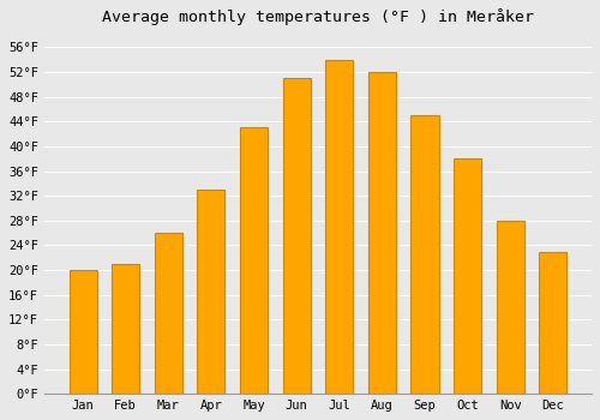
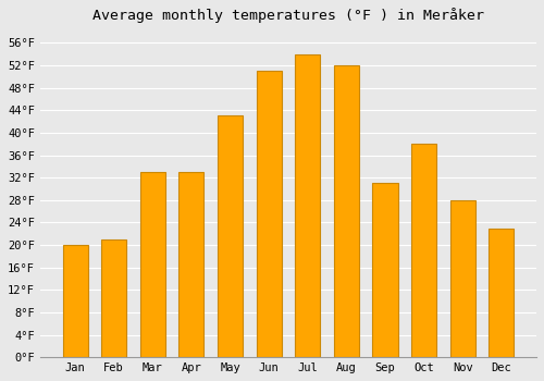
Mar: 26°F -> 33°F
Sep: 45°F -> 31°F
